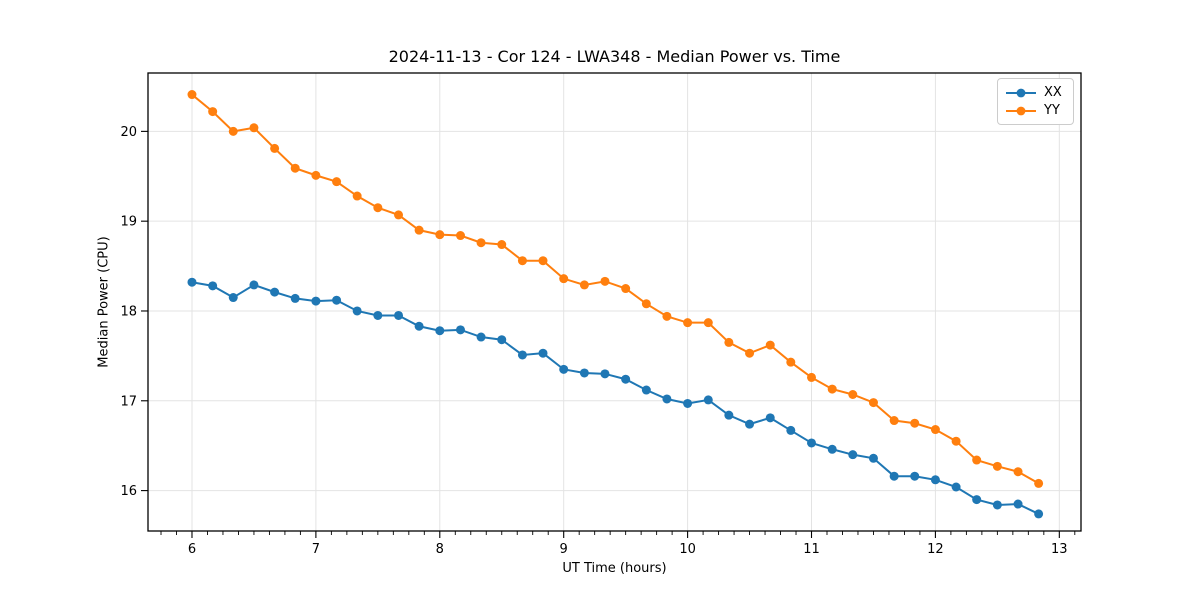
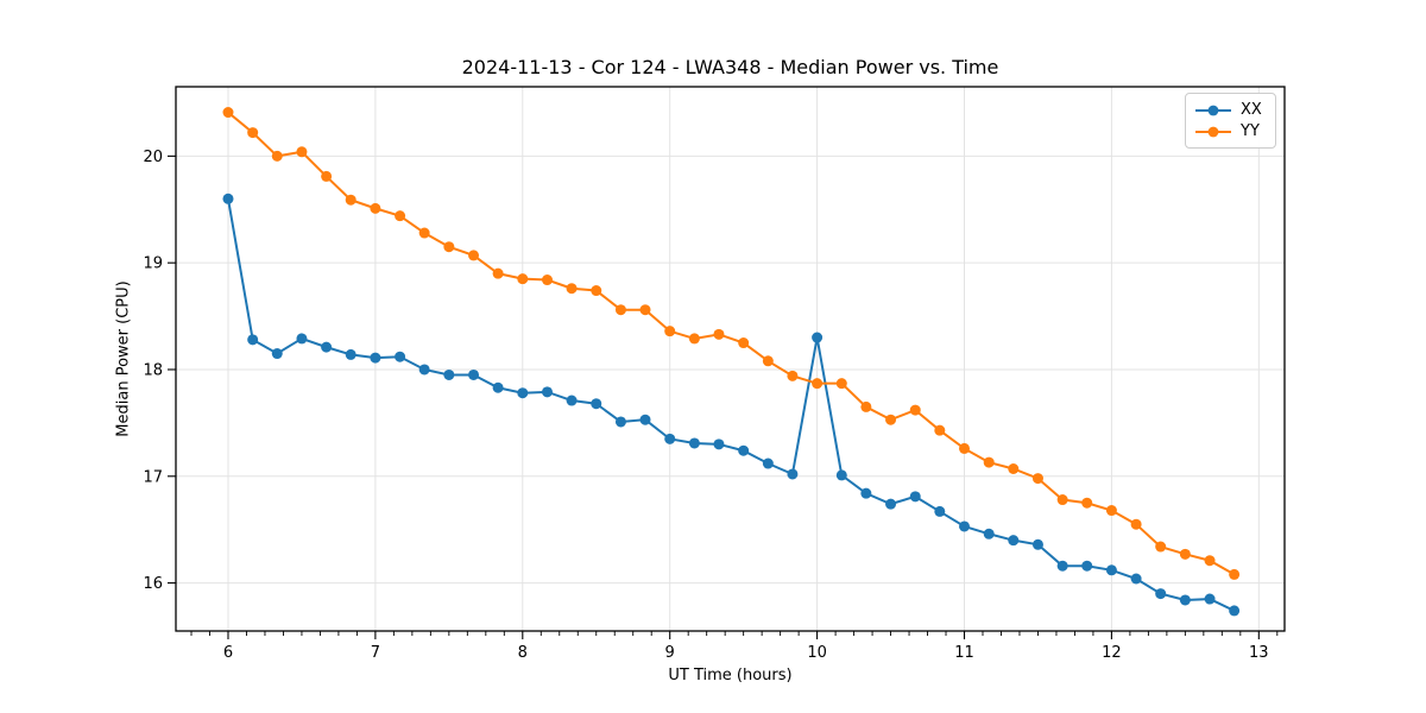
XX/6: 18.3 -> 19.6
XX/10: 17.0 -> 18.3
